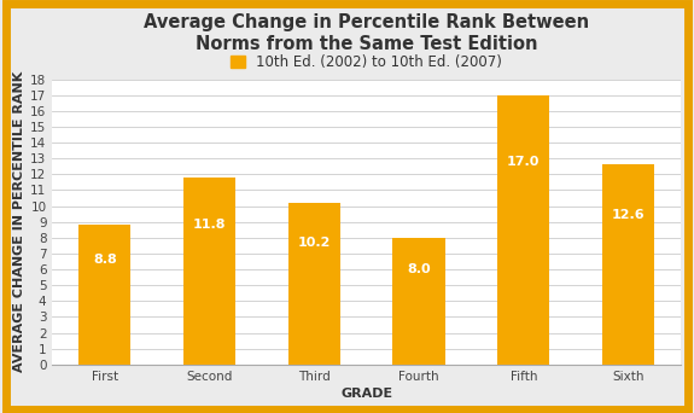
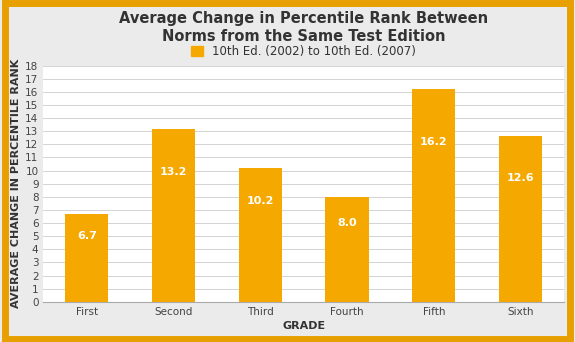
First: 8.8 -> 6.7
Second: 11.8 -> 13.2
Fifth: 17.0 -> 16.2
